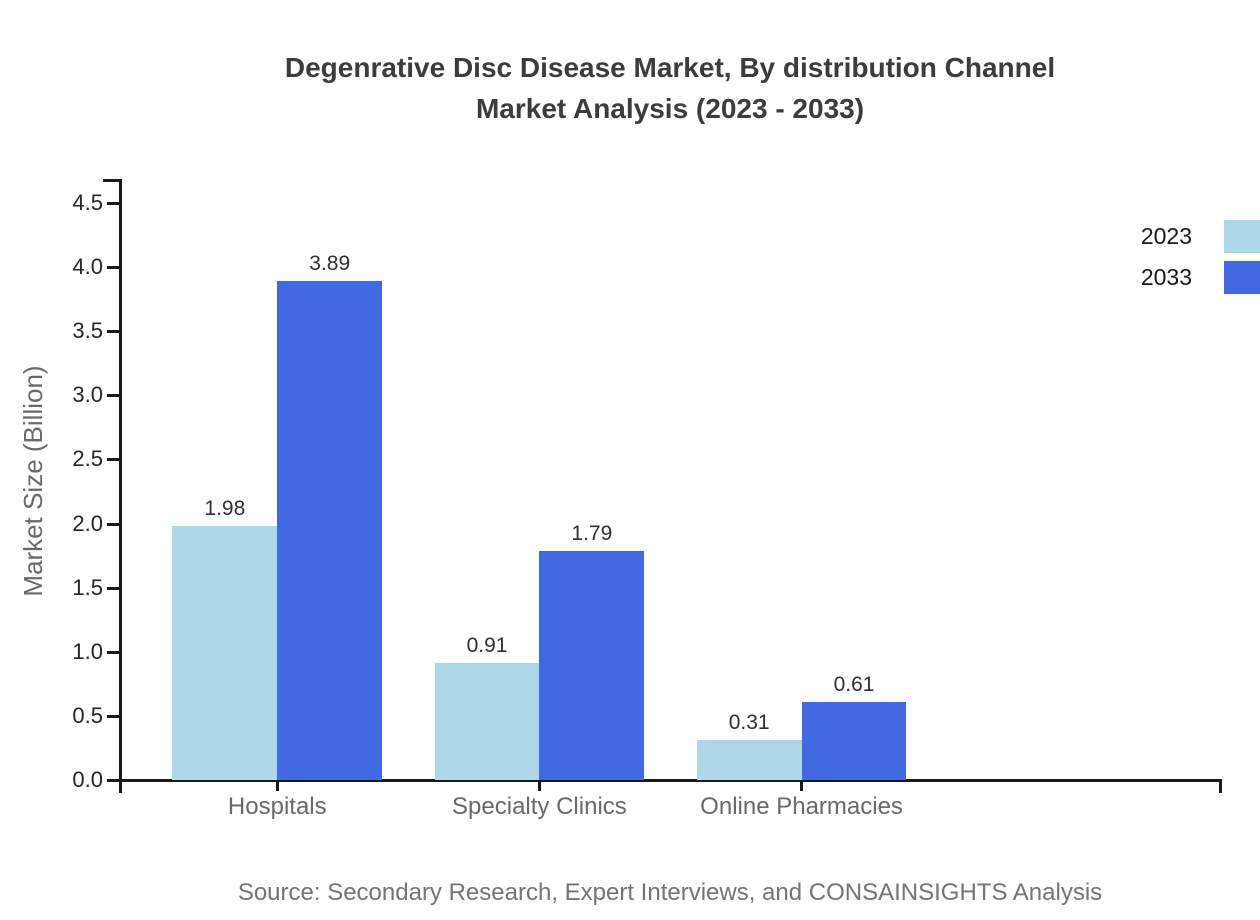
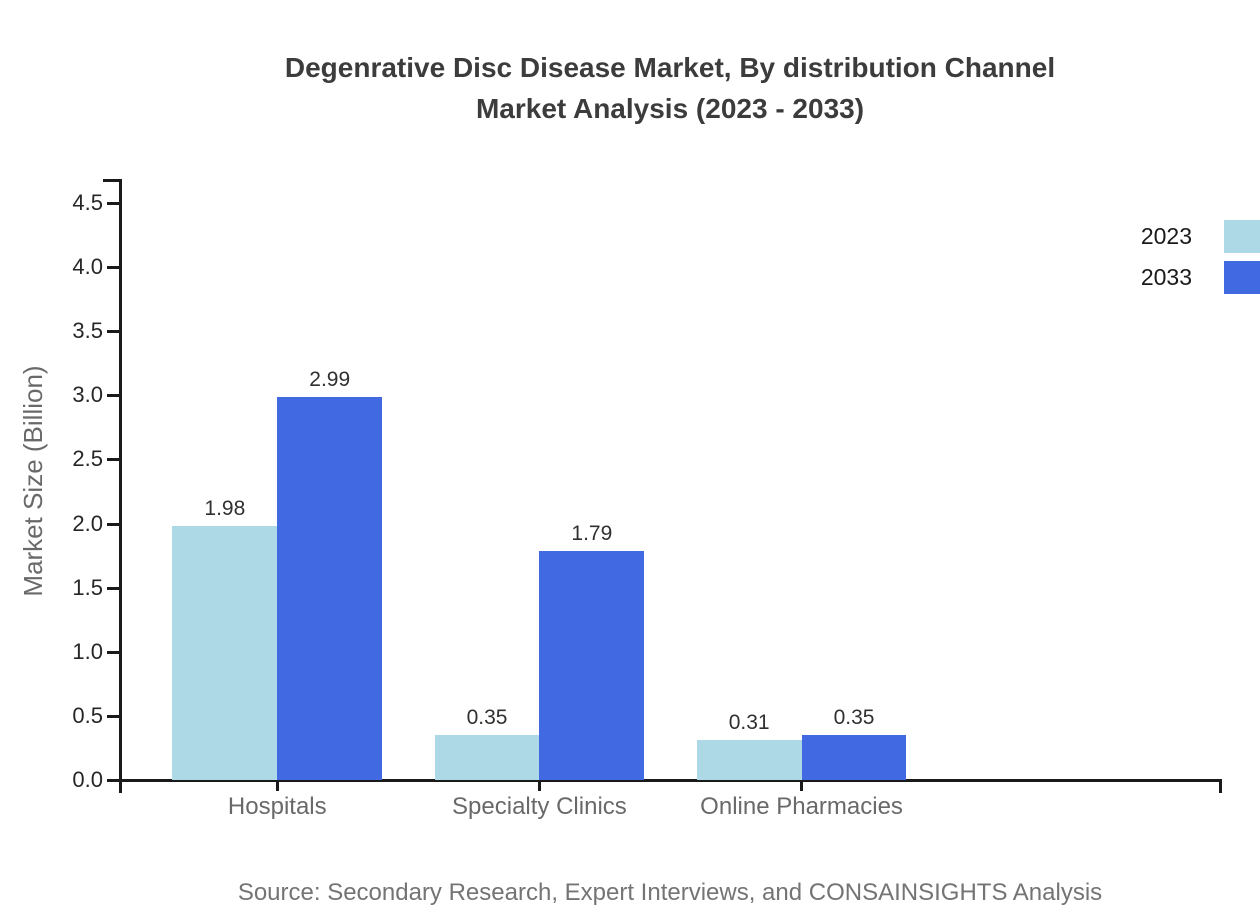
2033/Hospitals: 3.89 -> 2.99
2023/Specialty Clinics: 0.91 -> 0.35
2033/Online Pharmacies: 0.61 -> 0.35
